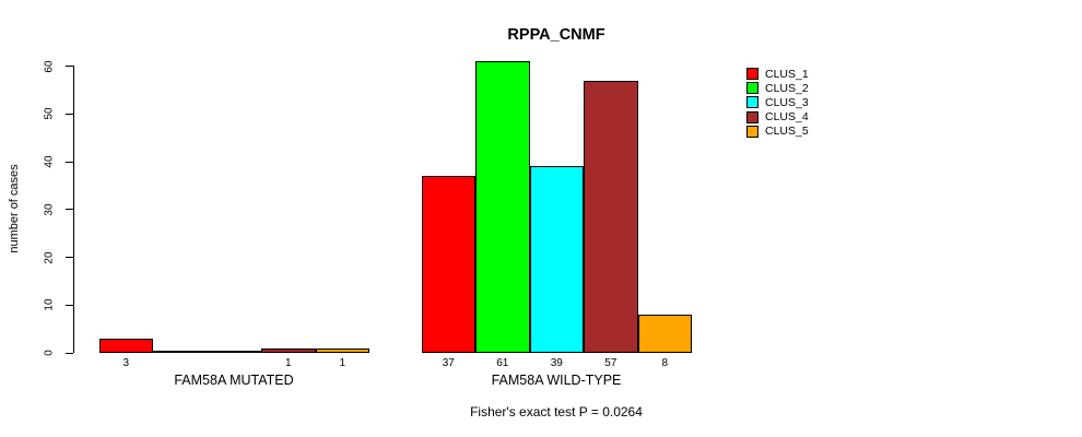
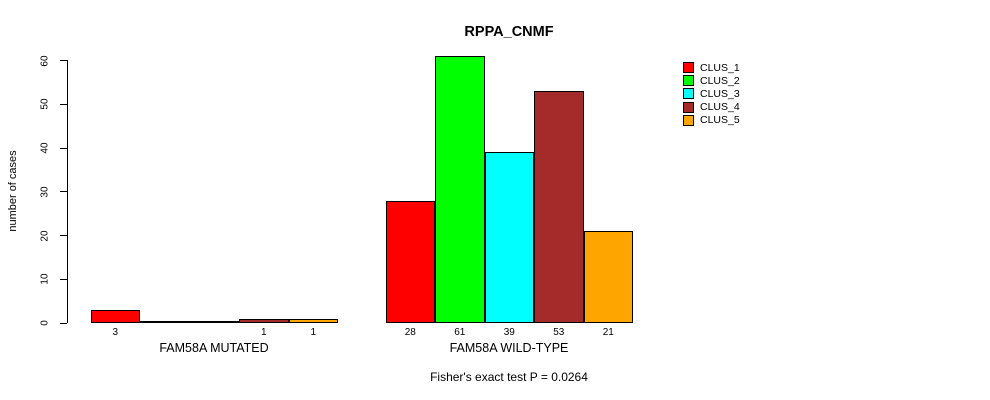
CLUS_1/FAM58A WILD-TYPE: 37 -> 28
CLUS_4/FAM58A WILD-TYPE: 57 -> 53
CLUS_5/FAM58A WILD-TYPE: 8 -> 21
